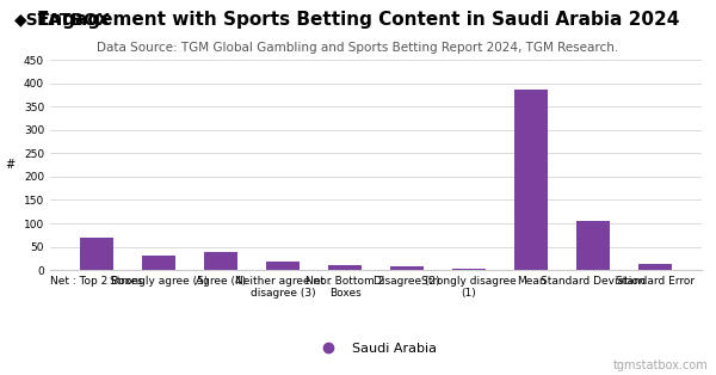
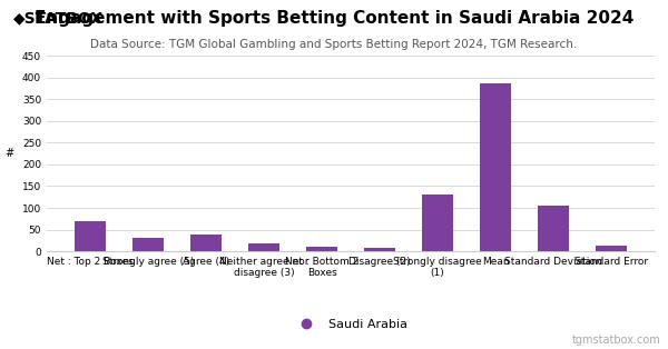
Strongly disagree (1): 3 -> 130
